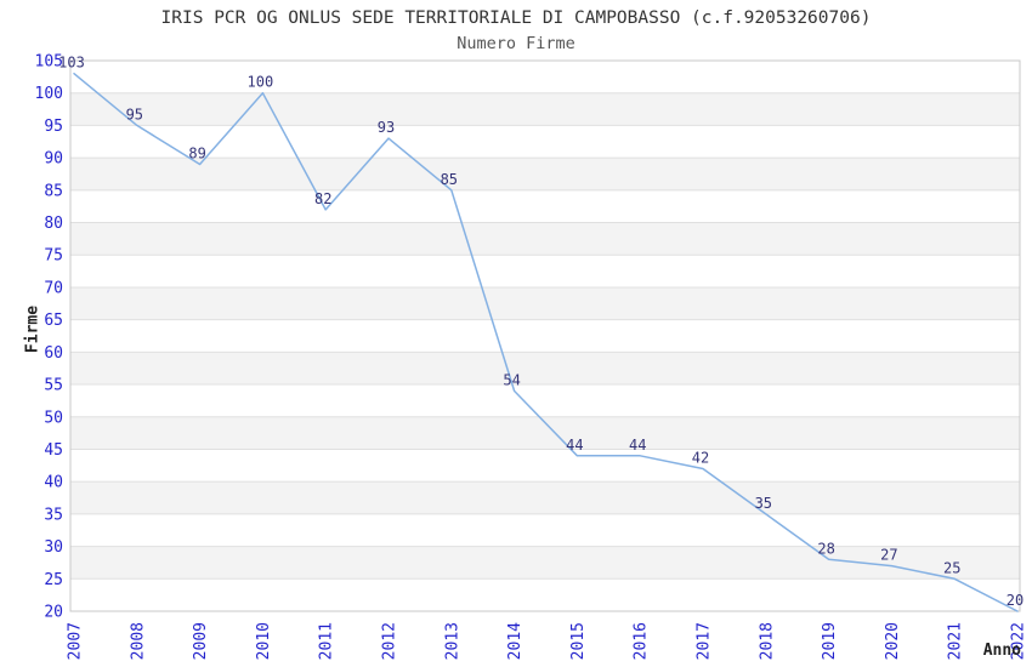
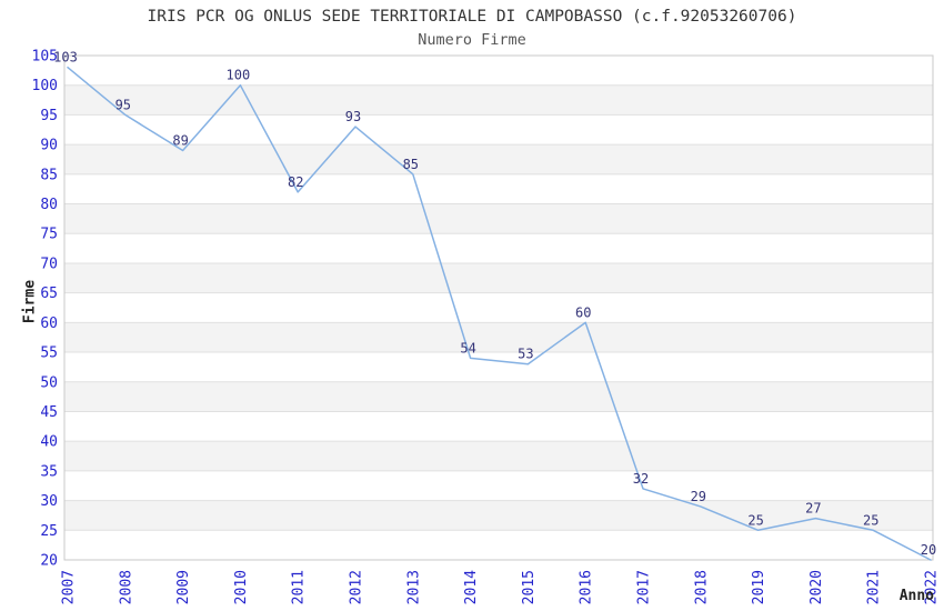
2015: 44 -> 53
2016: 44 -> 60
2017: 42 -> 32
2018: 35 -> 29
2019: 28 -> 25
